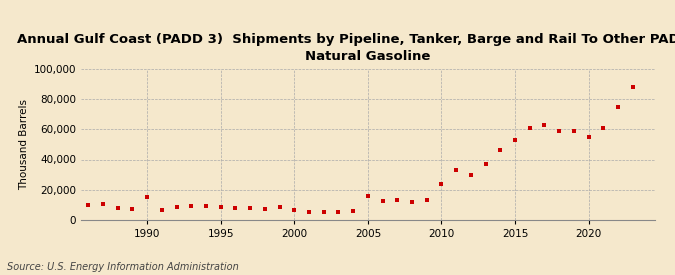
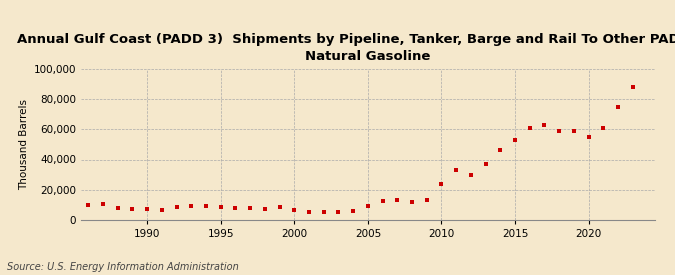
1990: 15,000 -> 7,000
2005: 16,000 -> 10,000
